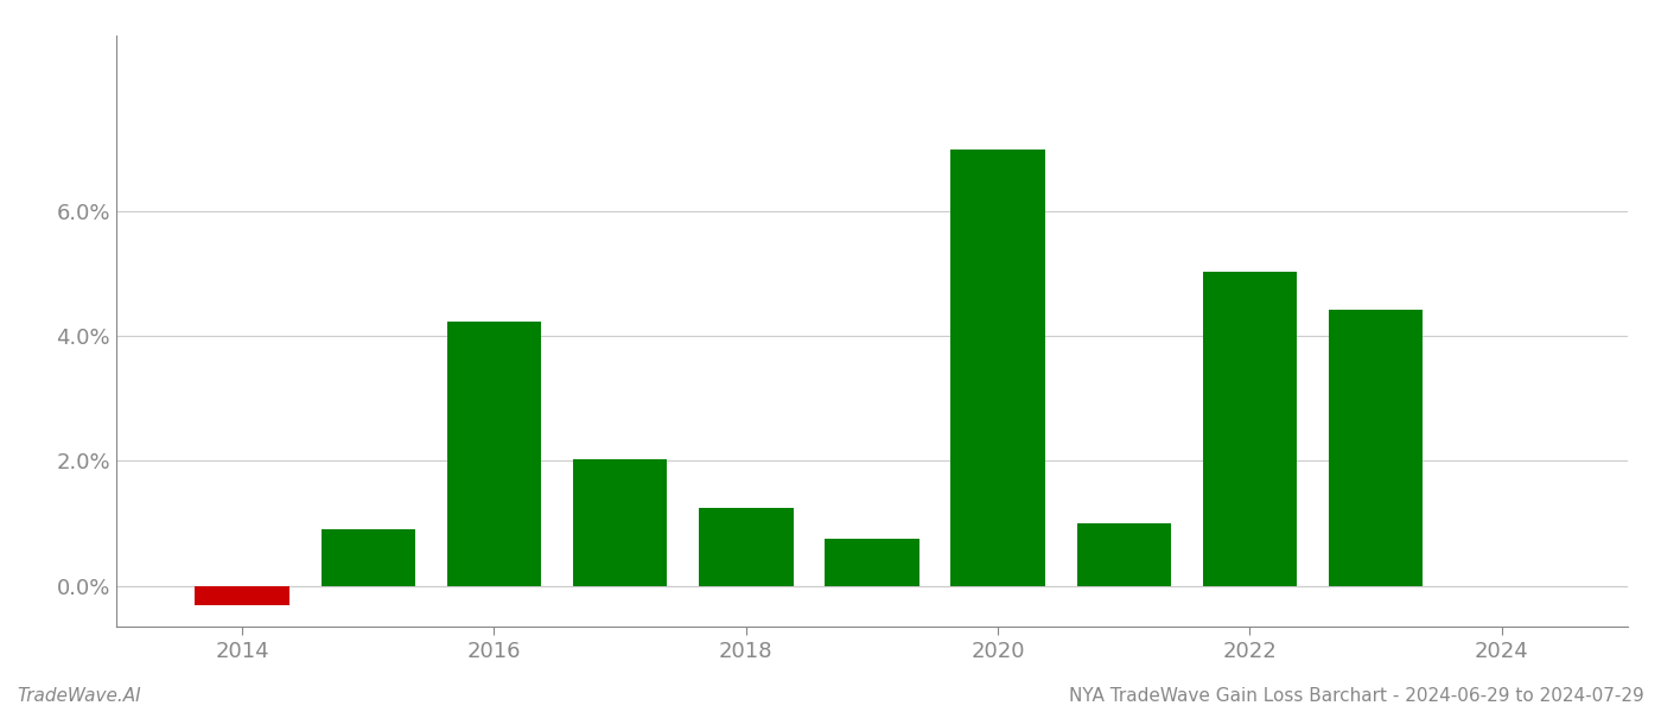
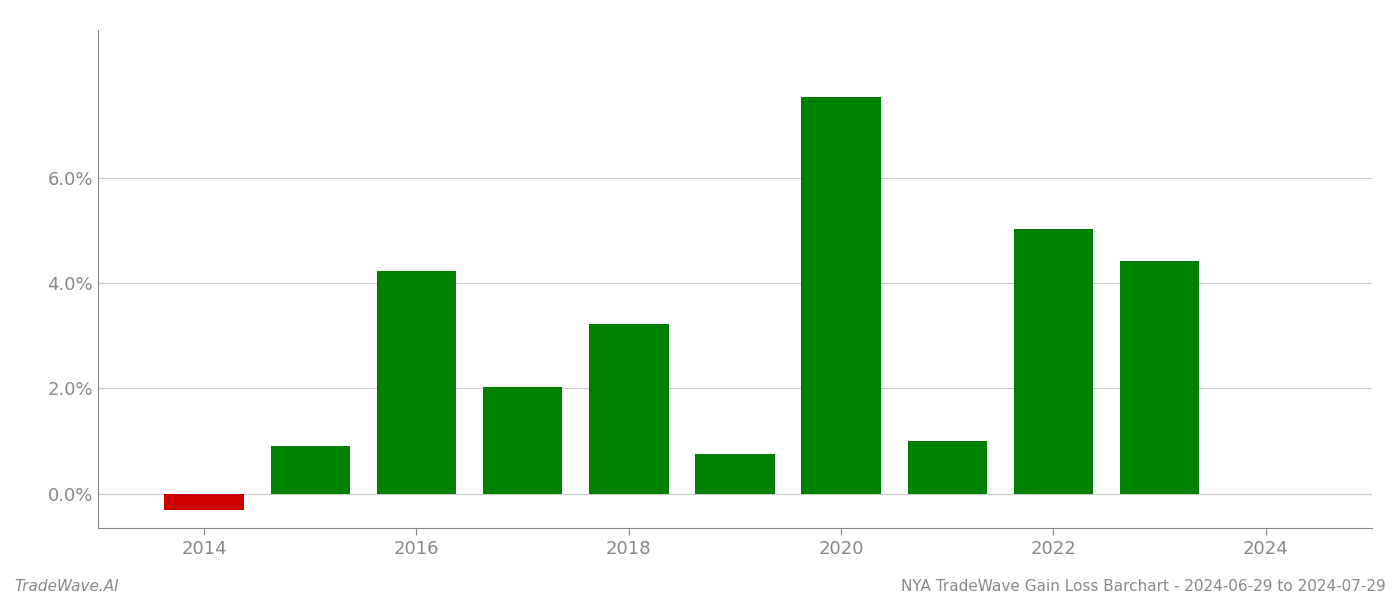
2018: 1.24% -> 3.22%
2020: 6.98% -> 7.52%
